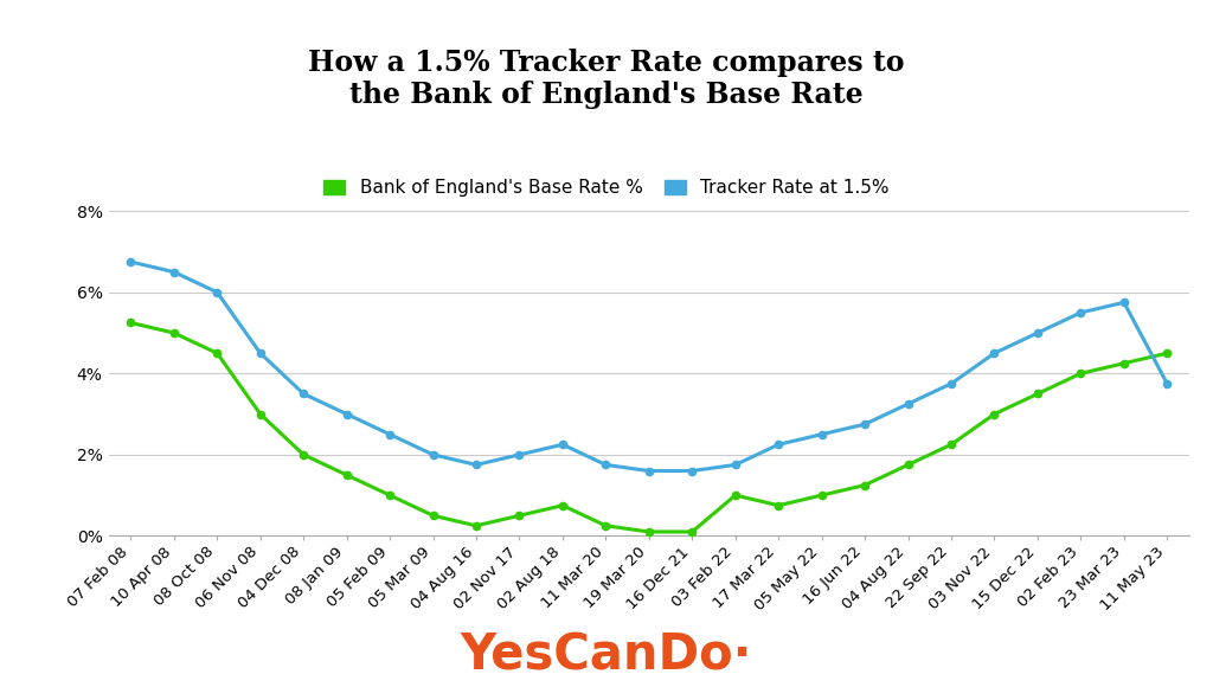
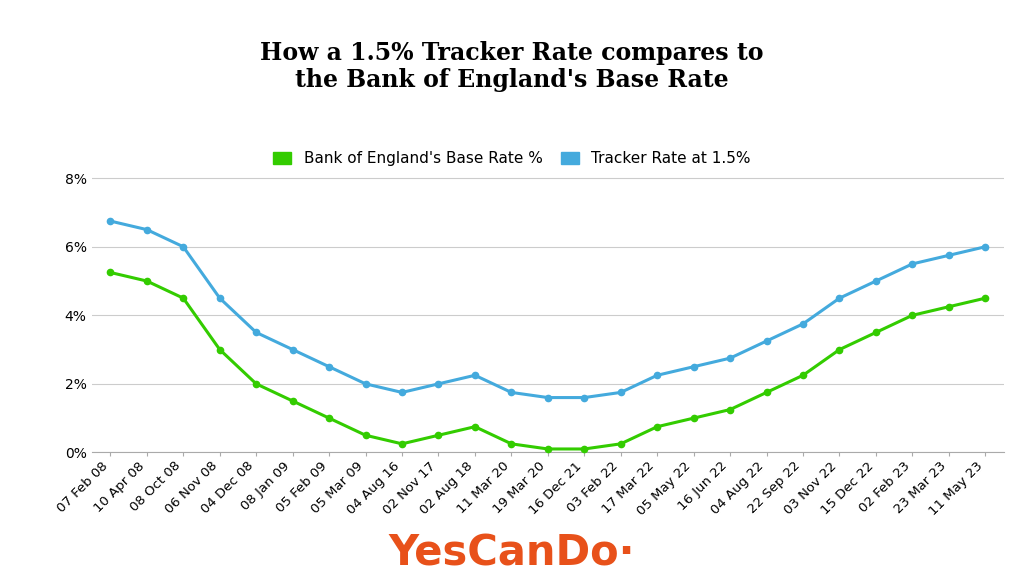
Bank of England's Base Rate %/03 Feb 22: 1.00% -> 0.25%
Tracker Rate at 1.5%/11 May 23: 3.75% -> 6.00%
